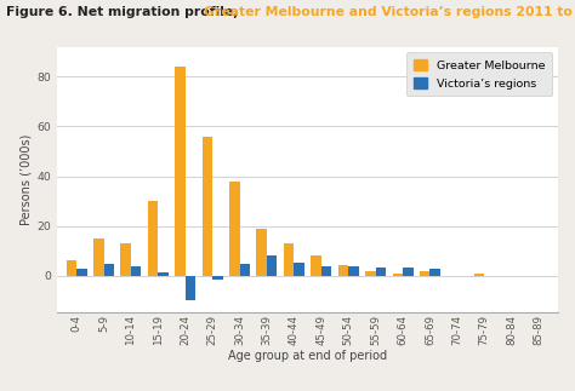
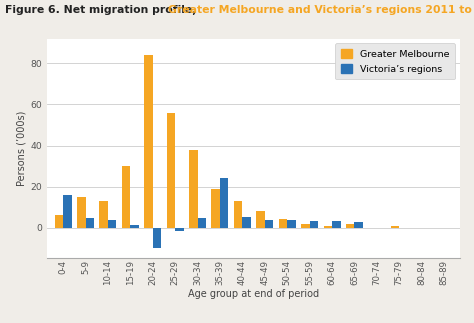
Victoria’s regions/0-4: 2.5 -> 16.0
Victoria’s regions/35-39: 8.0 -> 24.0
